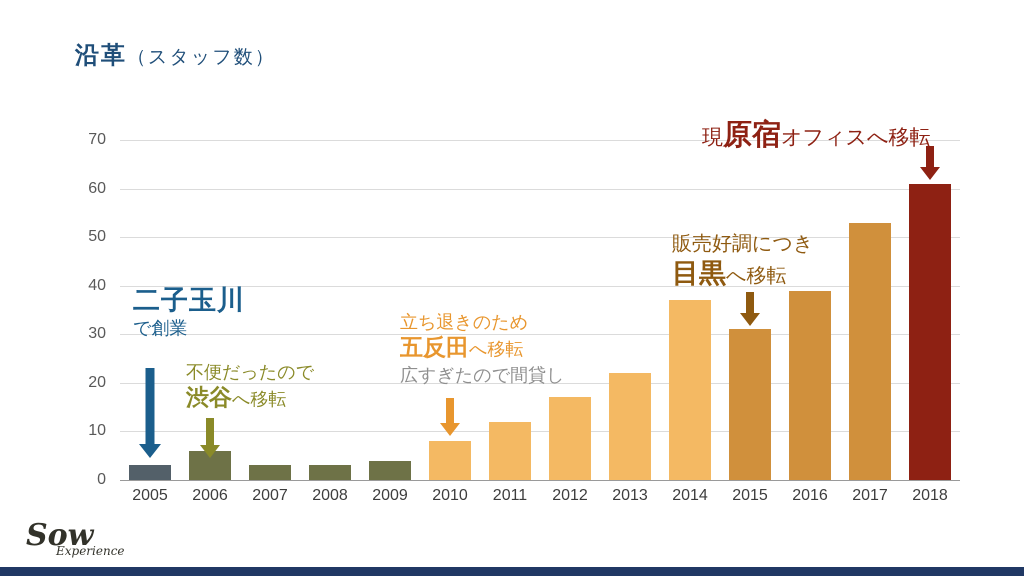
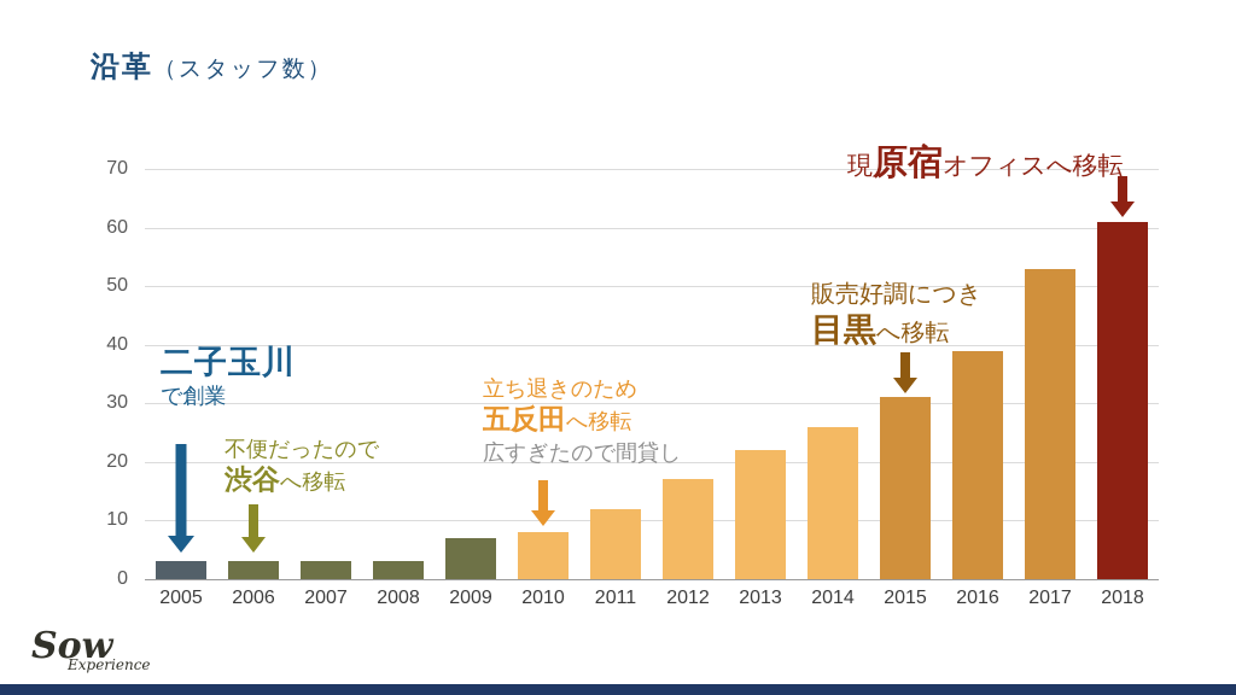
2006: 6 -> 3
2009: 4 -> 7
2014: 37 -> 26
